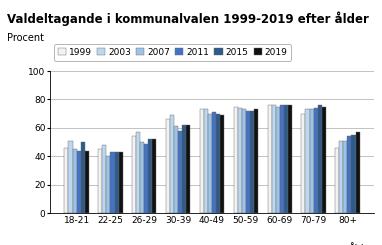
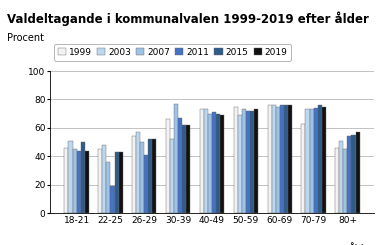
2007/22-25: 40 -> 36
2011/22-25: 43 -> 19
2011/26-29: 49 -> 41
2003/30-39: 69 -> 52
2007/30-39: 61 -> 77
2011/30-39: 58 -> 67
2003/50-59: 74 -> 69
1999/70-79: 70 -> 63
2007/80+: 51 -> 45
